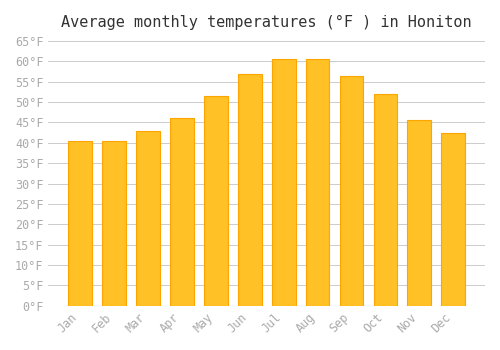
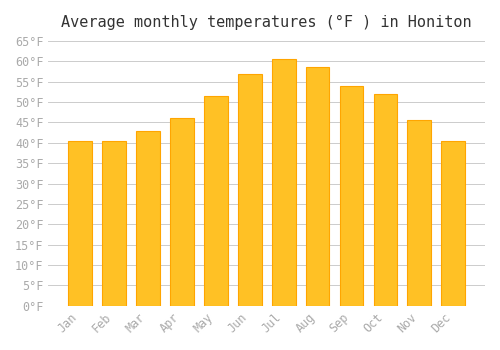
Aug: 60.5°F -> 58.5°F
Sep: 56.5°F -> 54.0°F
Dec: 42.5°F -> 40.5°F
